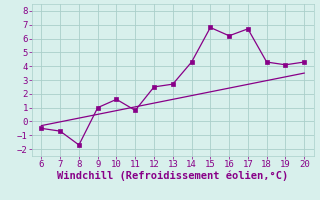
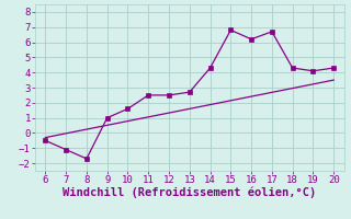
7: -0.7 -> -1.1
11: 0.8 -> 2.5
